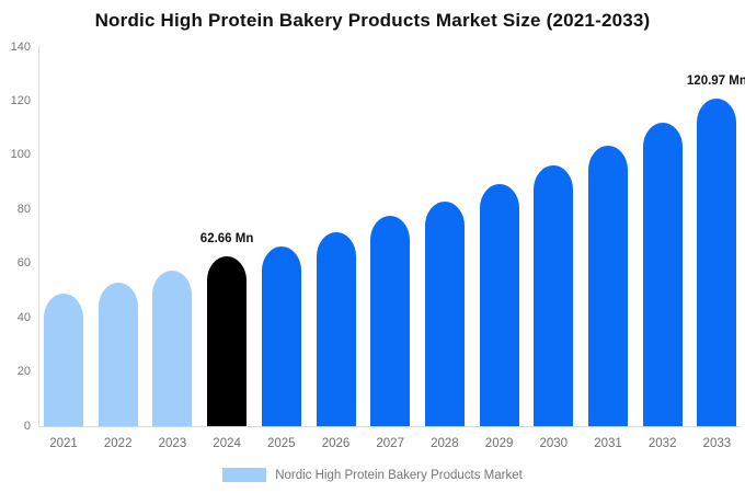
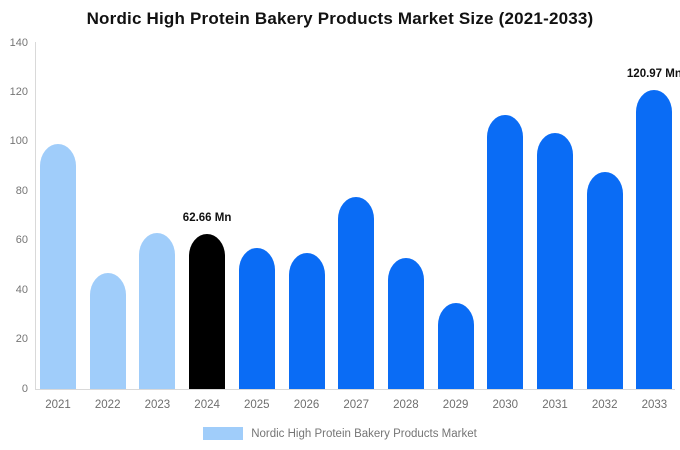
2021: 49 -> 99
2022: 53 -> 47
2023: 58 -> 63
2025: 66 -> 57
2026: 72 -> 55
2028: 83 -> 53
2029: 90 -> 35
2030: 96 -> 111
2032: 112 -> 88
